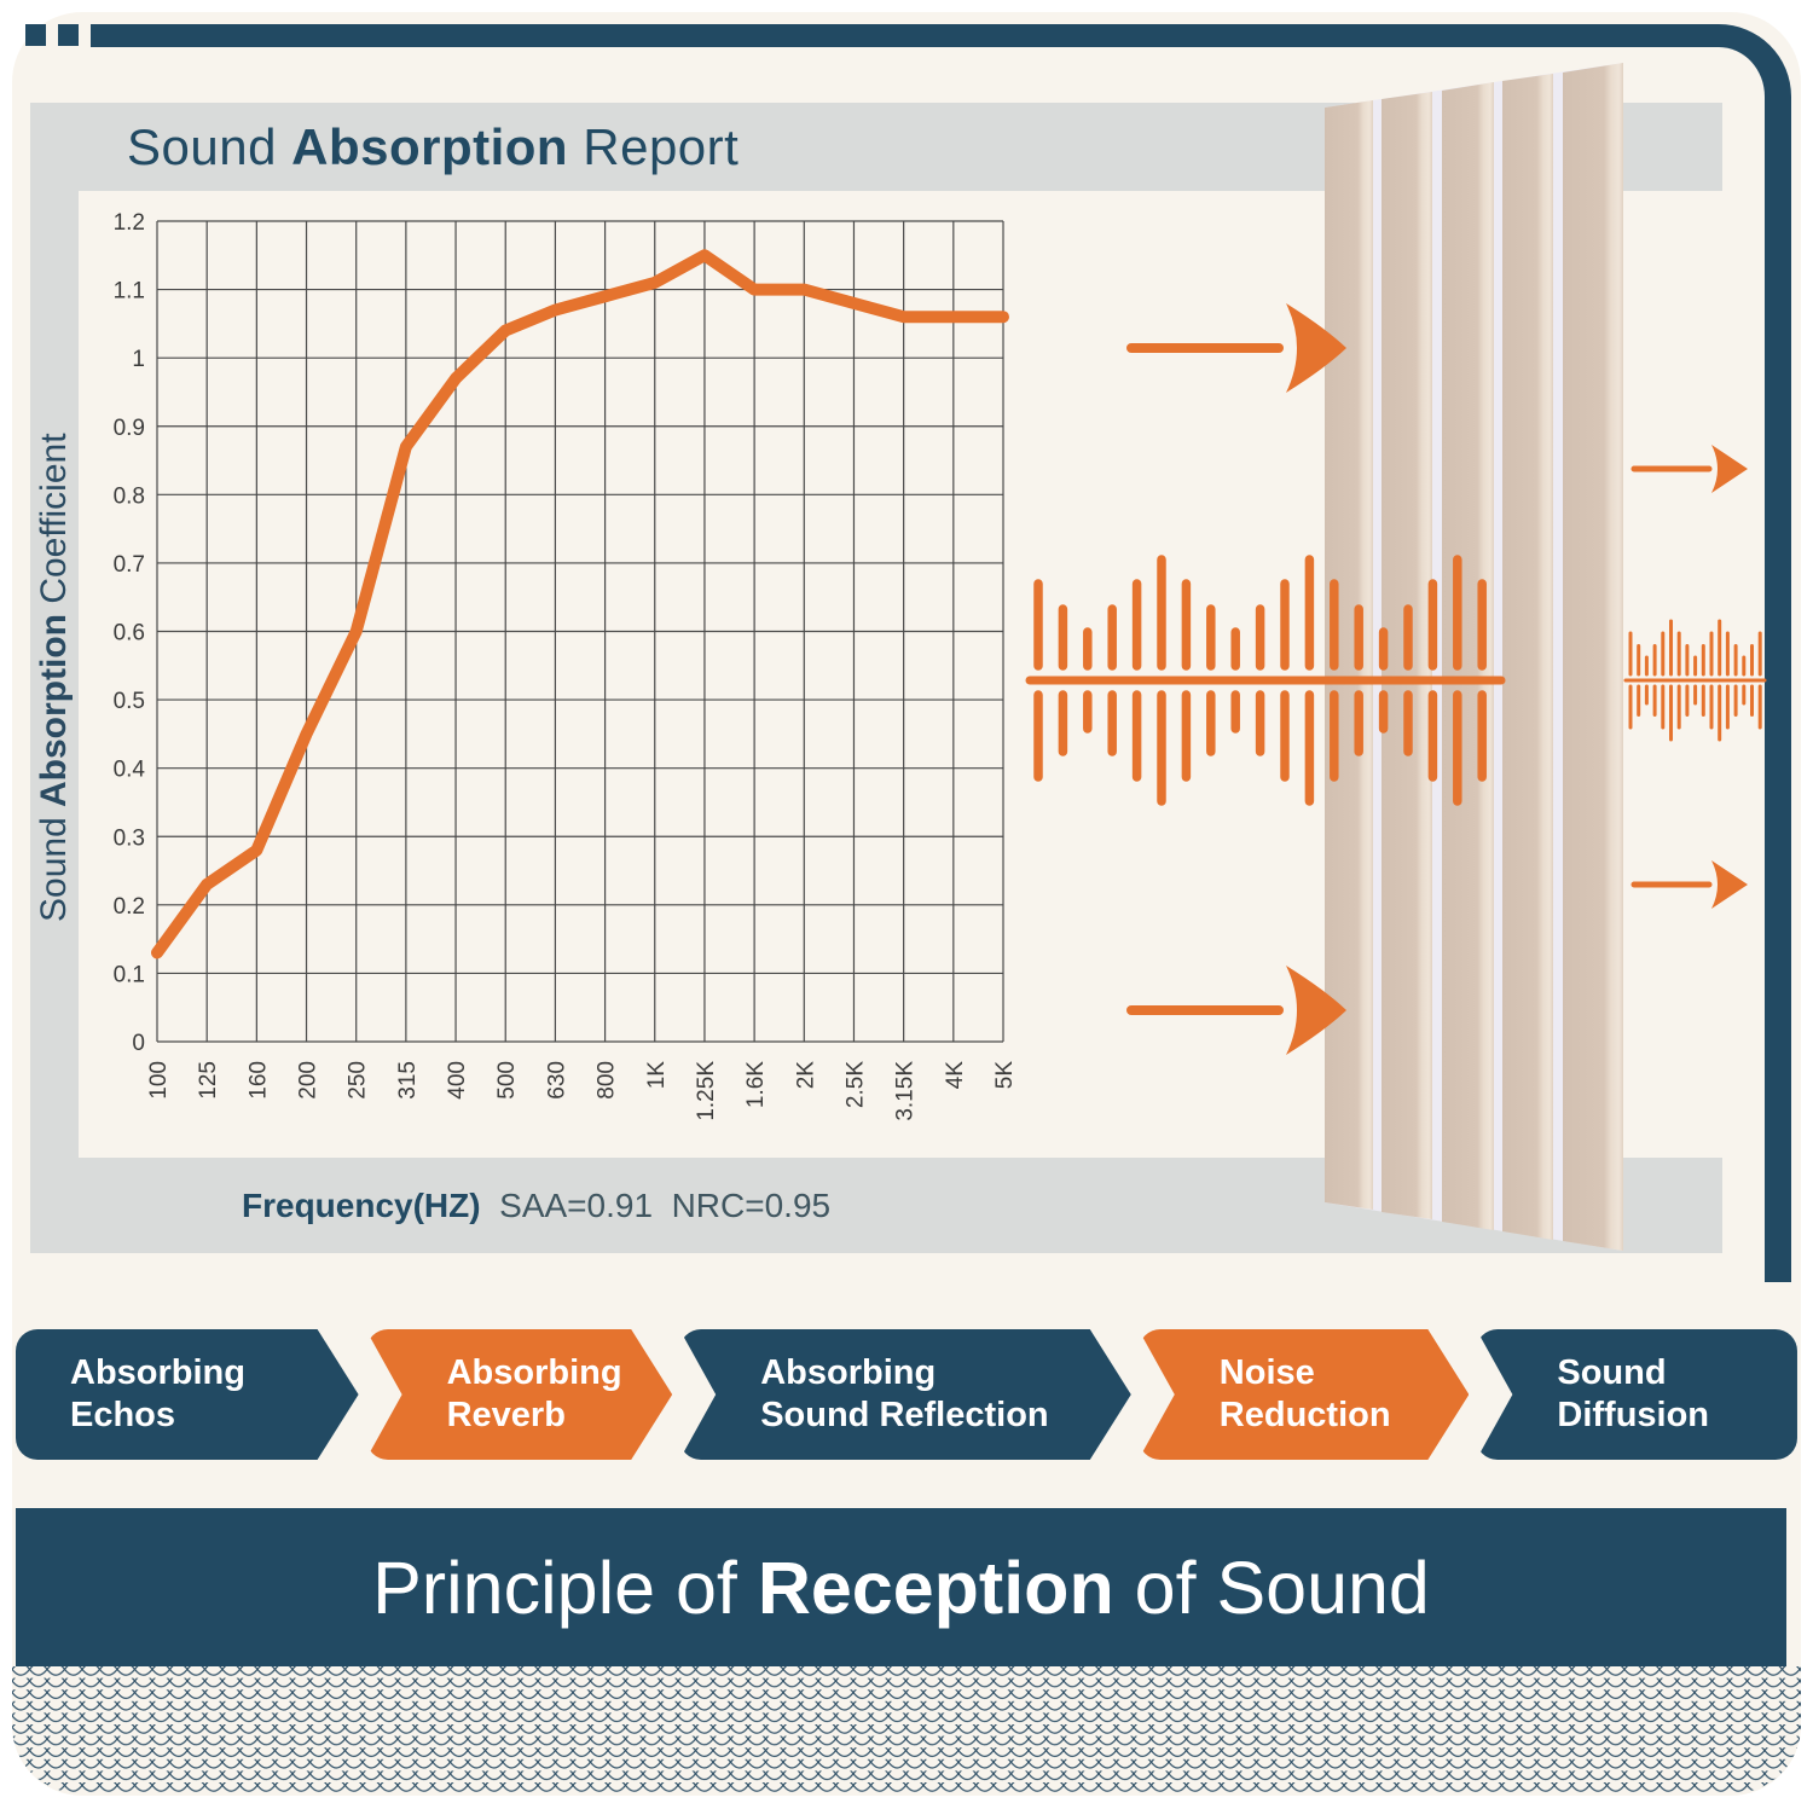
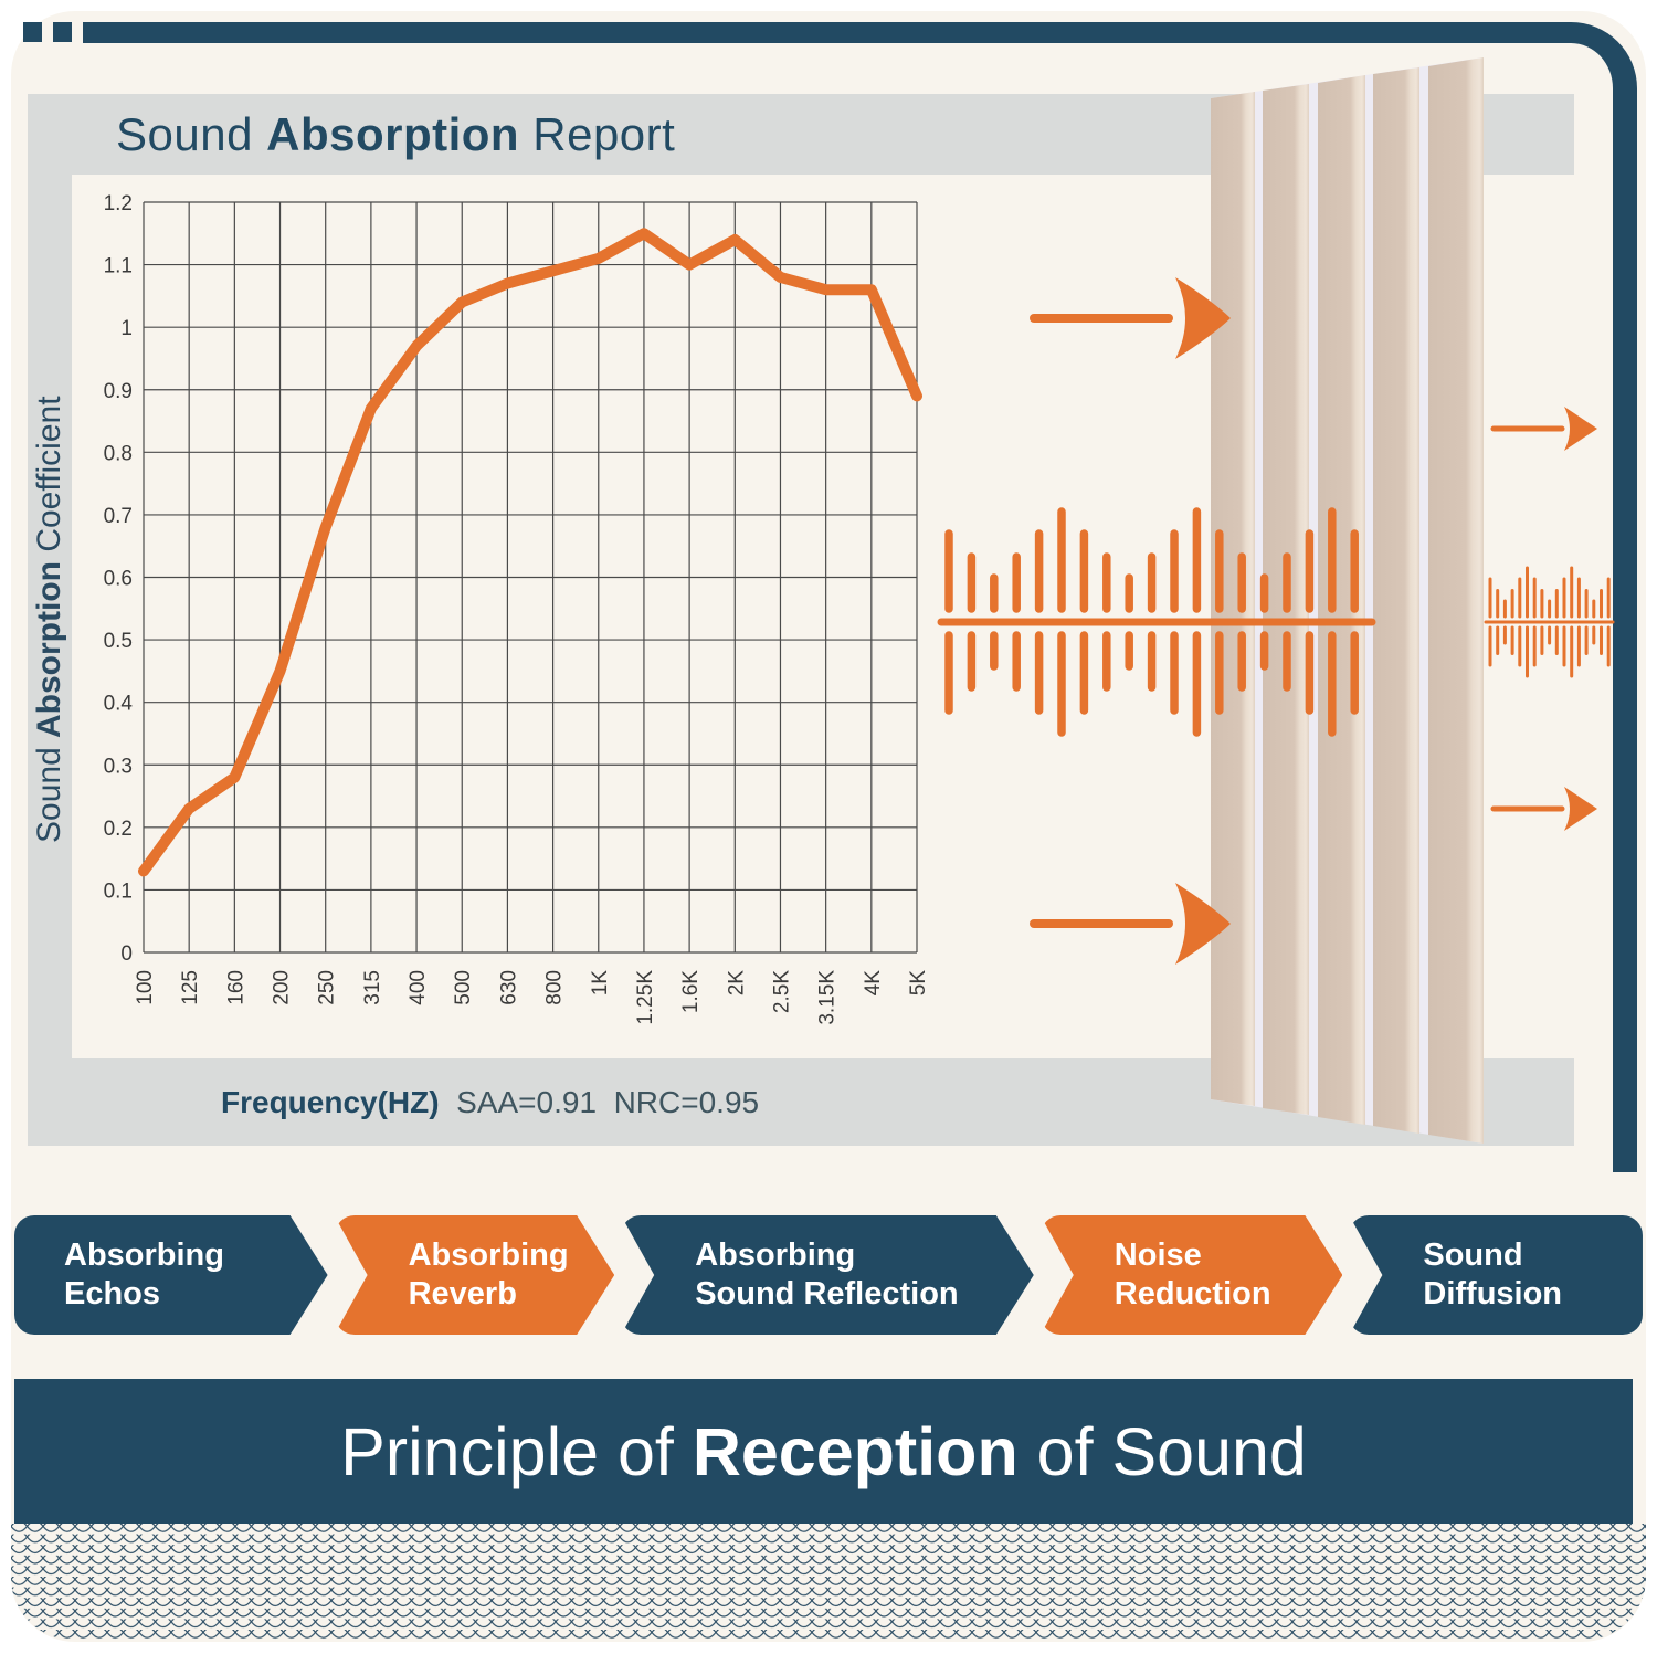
250: 0.60 -> 0.68
2K: 1.10 -> 1.14
5K: 1.06 -> 0.89
